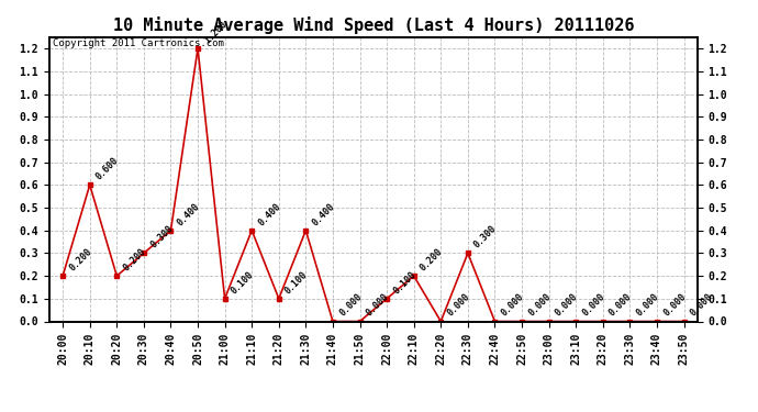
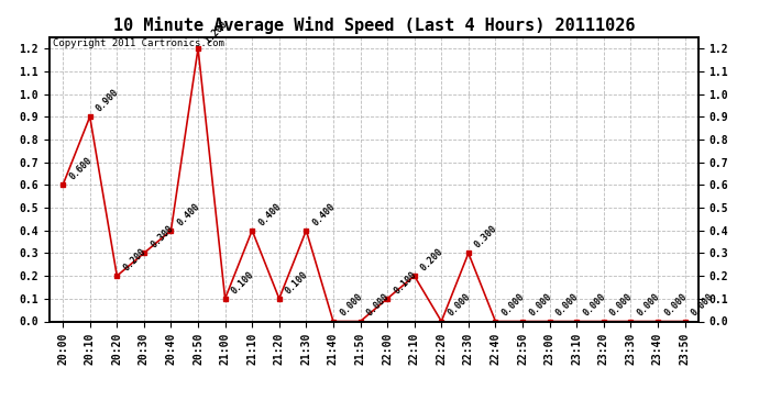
20:00: 0.200 -> 0.600
20:10: 0.600 -> 0.900
